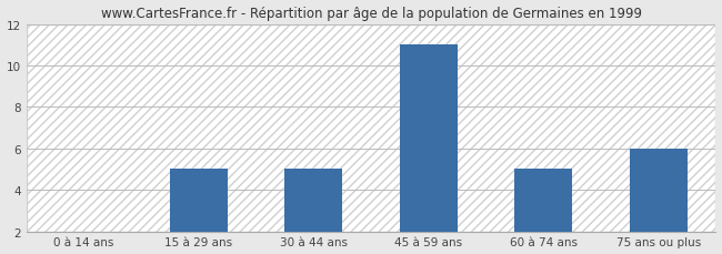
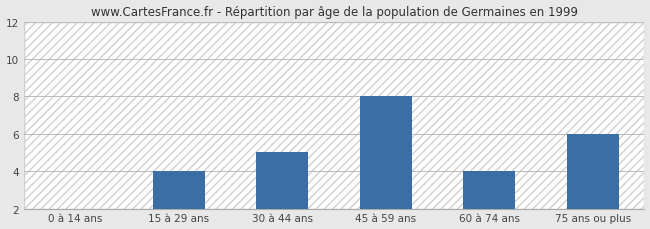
15 à 29 ans: 5 -> 4
45 à 59 ans: 11 -> 8
60 à 74 ans: 5 -> 4
